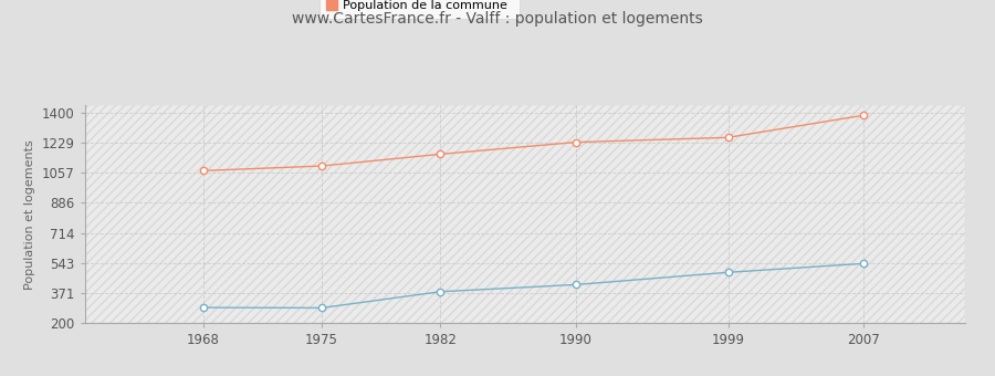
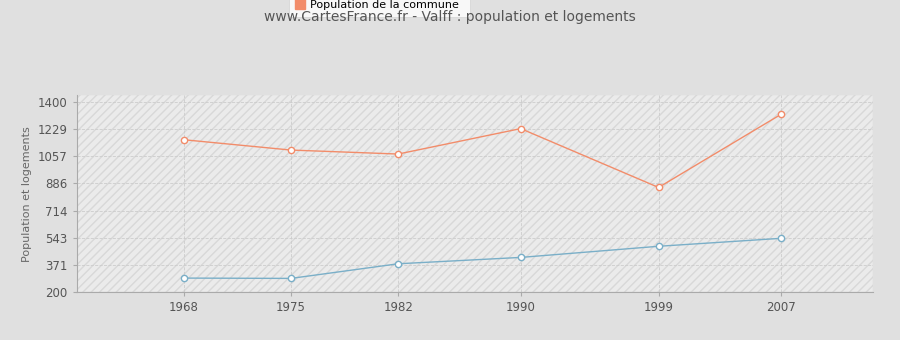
Population de la commune/1968: 1070 -> 1160
Population de la commune/1982: 1160 -> 1070
Population de la commune/1999: 1260 -> 860
Population de la commune/2007: 1380 -> 1320
